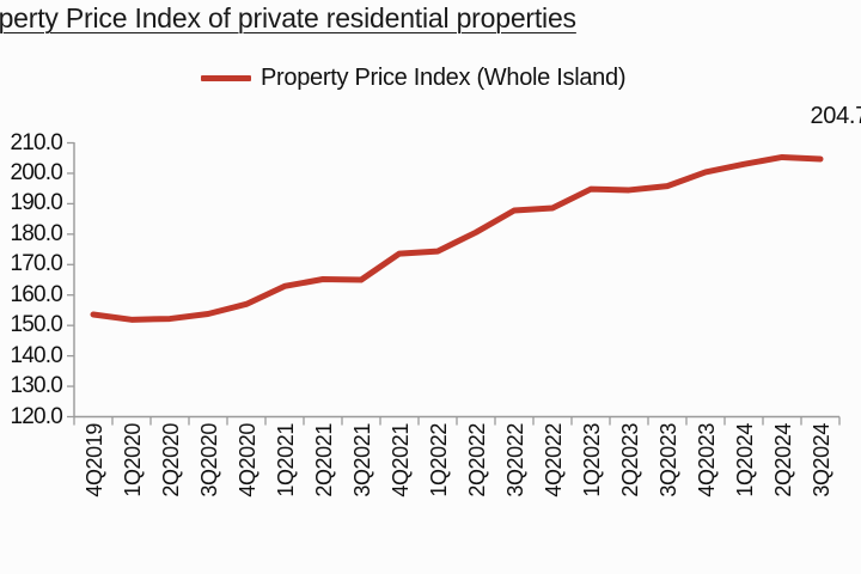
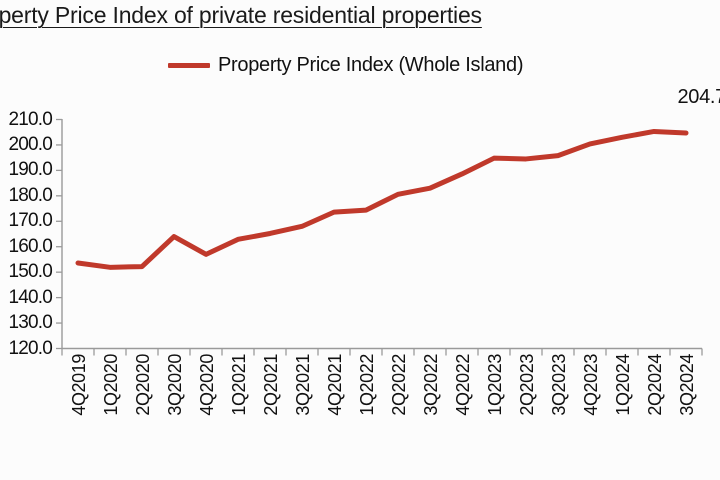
3Q2020: 154 -> 164
3Q2021: 165 -> 168
3Q2022: 188 -> 183
